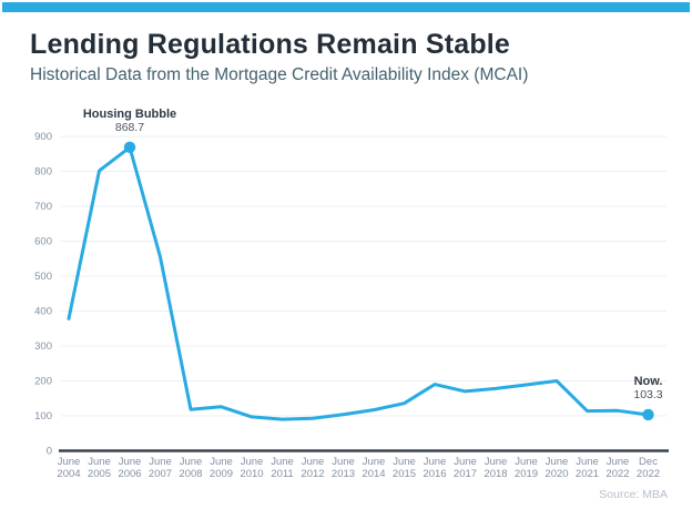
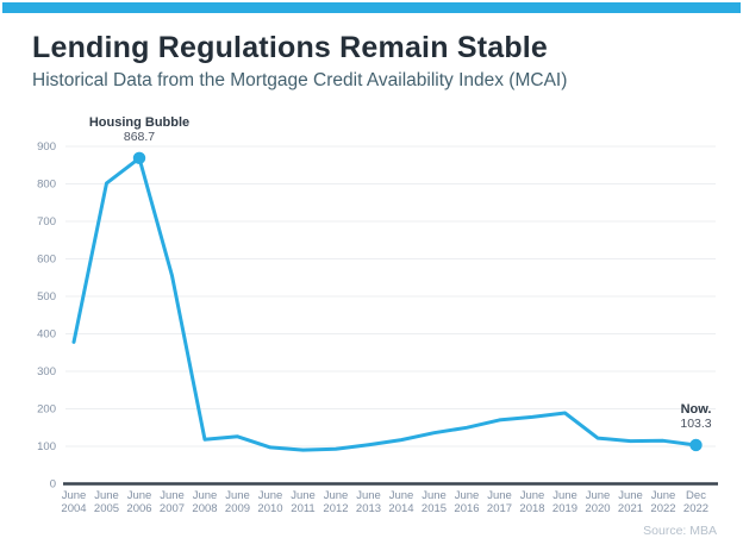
June 2016: 190 -> 150
June 2020: 200 -> 120
